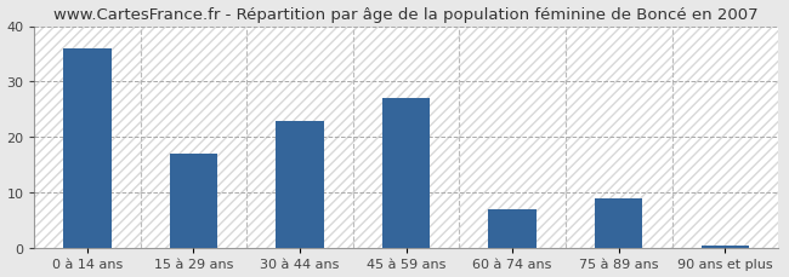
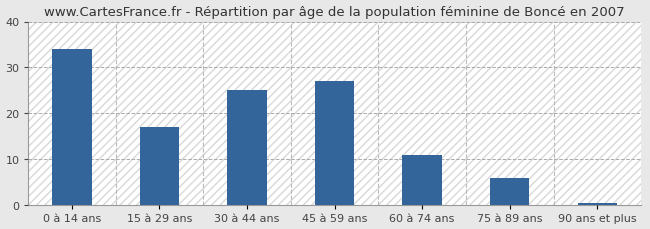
0 à 14 ans: 36.0 -> 34.0
30 à 44 ans: 23.0 -> 25.0
60 à 74 ans: 7.0 -> 11.0
75 à 89 ans: 9.0 -> 6.0
